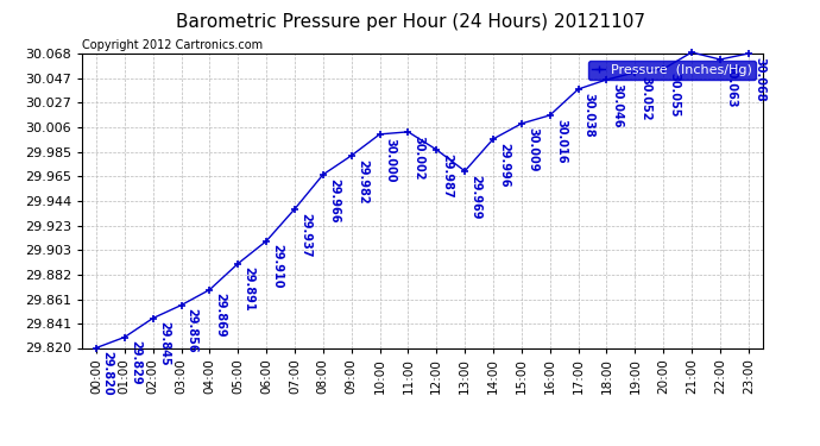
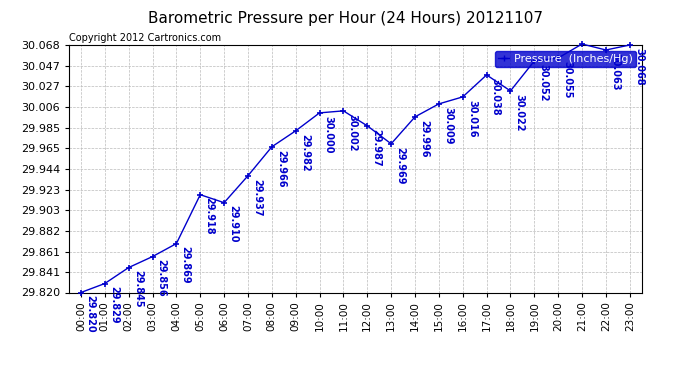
05:00: 29.891 -> 29.918
18:00: 30.046 -> 30.022
